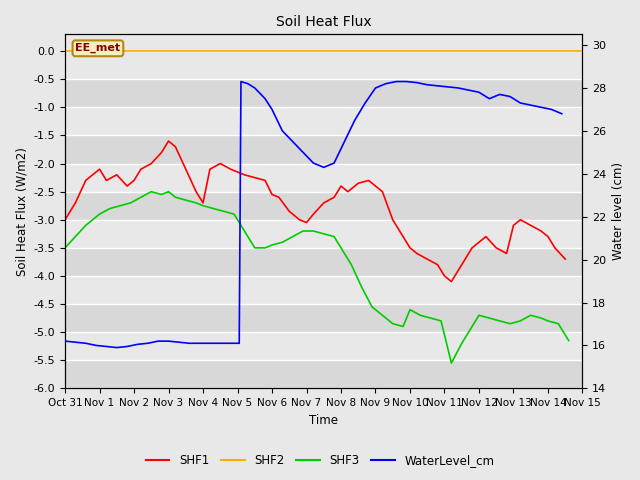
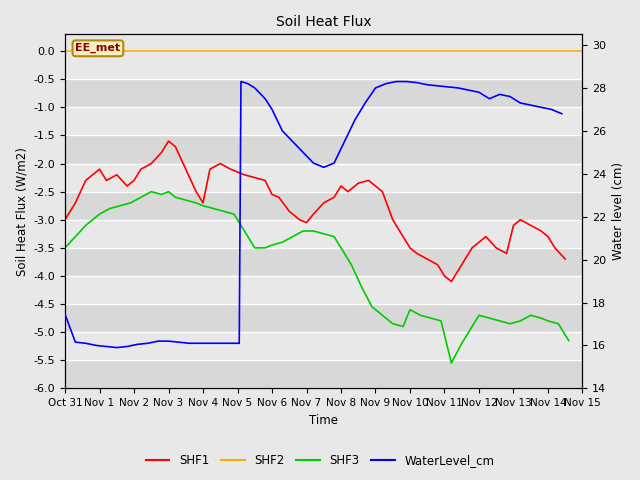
WaterLevel_cm/Oct 31: 16.20 -> 17.45
